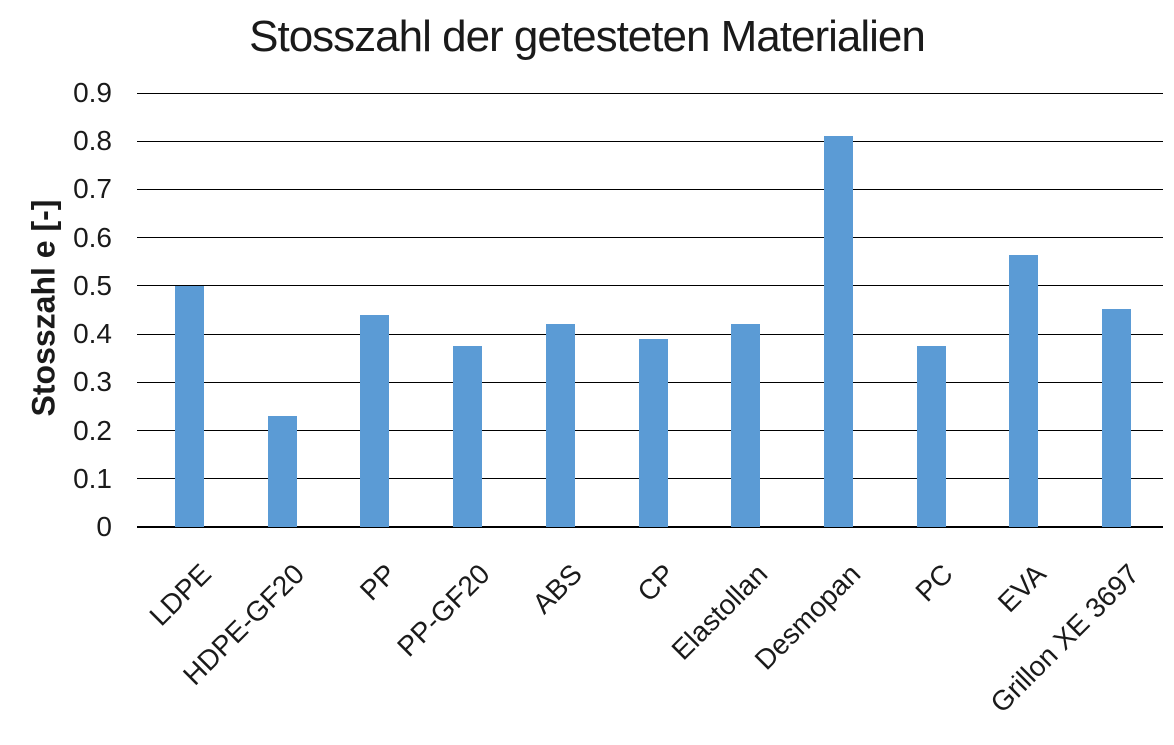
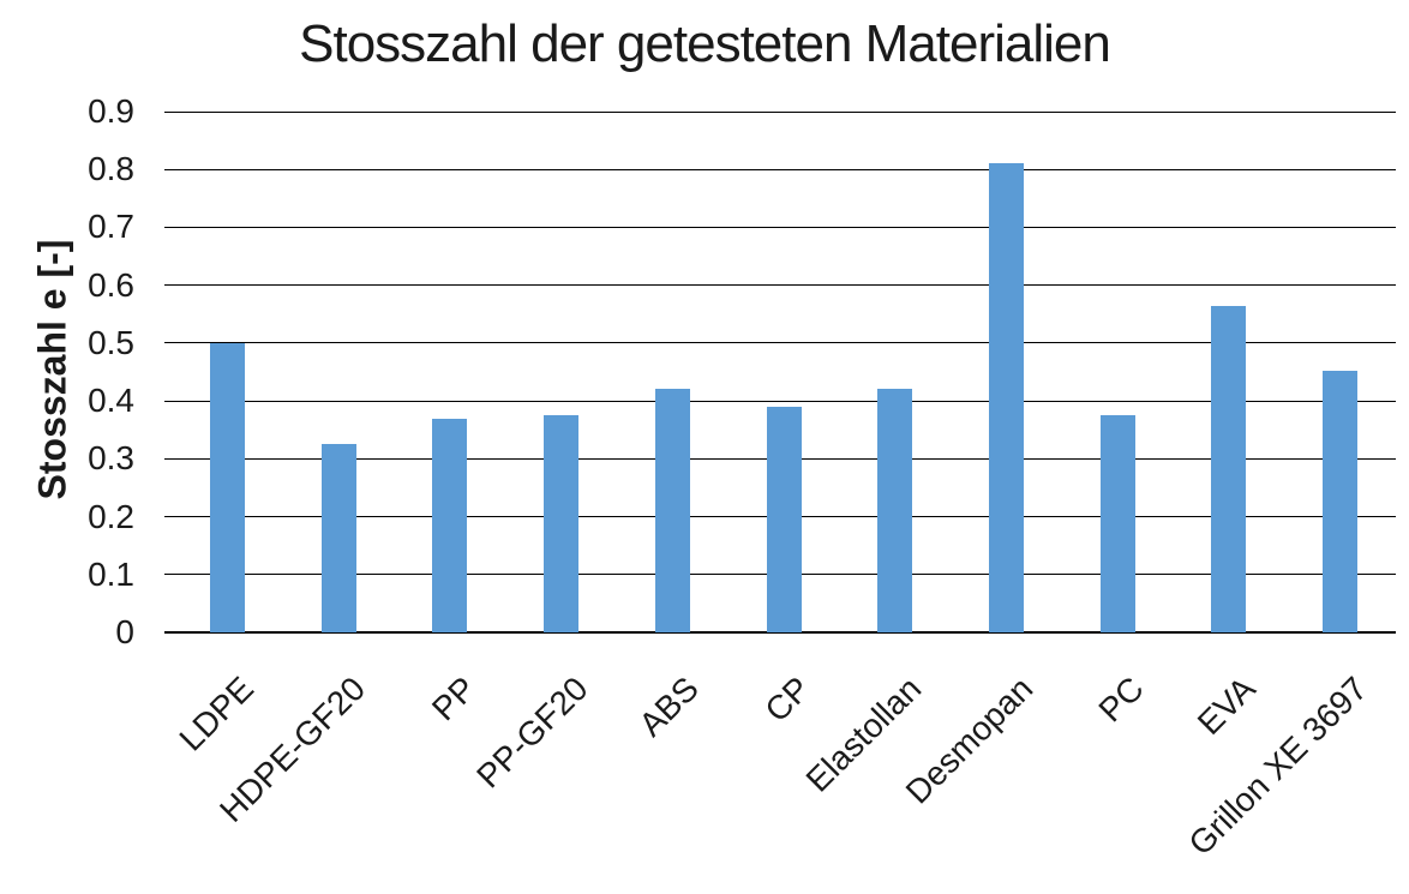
HDPE-GF20: 0.23 -> 0.33
PP: 0.44 -> 0.37
